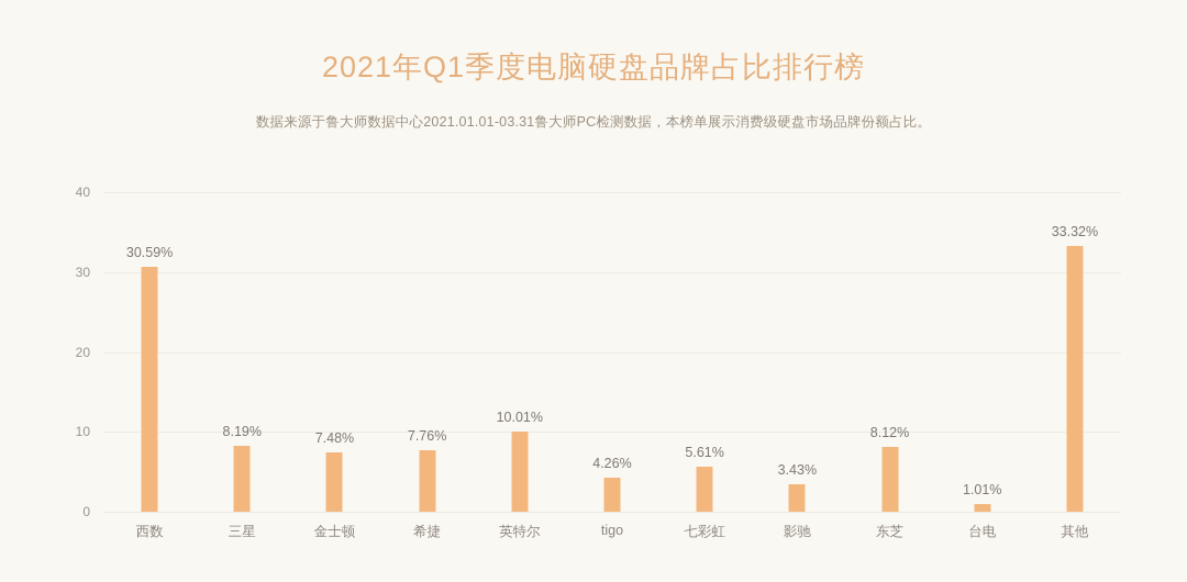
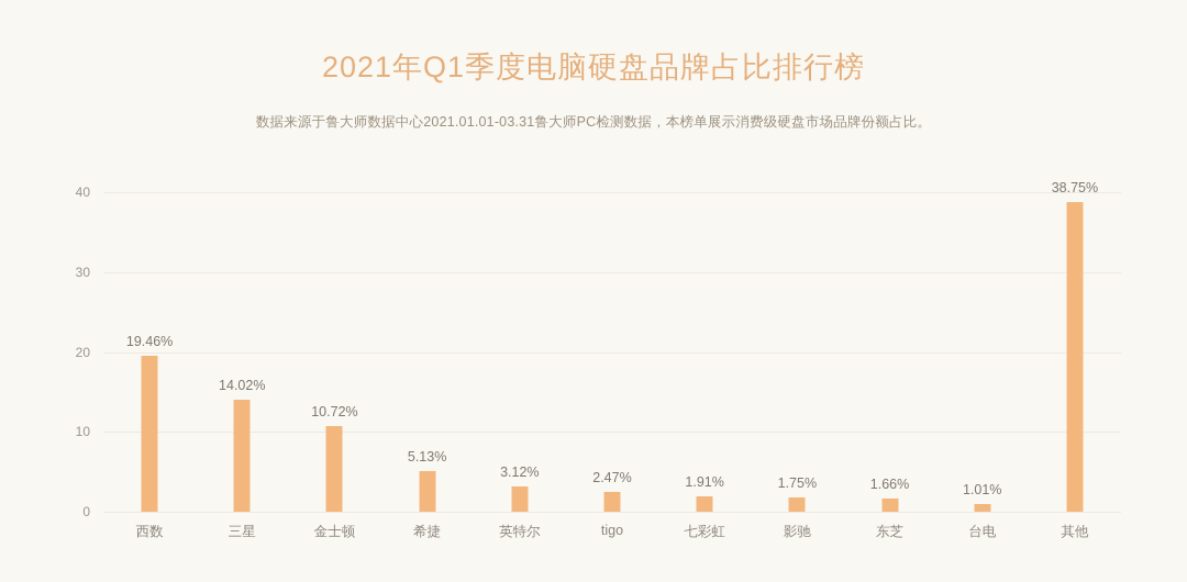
西数: 30.59% -> 19.46%
三星: 8.19% -> 14.02%
金士顿: 7.48% -> 10.72%
希捷: 7.76% -> 5.13%
英特尔: 10.01% -> 3.12%
tigo: 4.26% -> 2.47%
七彩虹: 5.61% -> 1.91%
影驰: 3.43% -> 1.75%
东芝: 8.12% -> 1.66%
其他: 33.32% -> 38.75%
